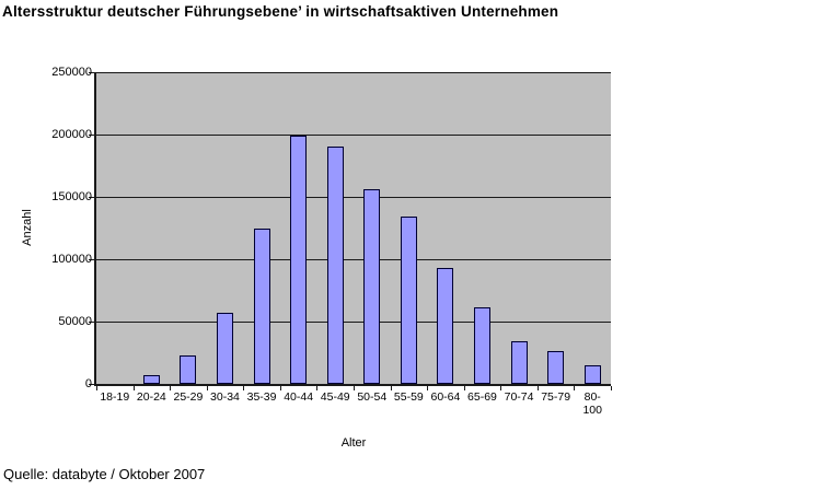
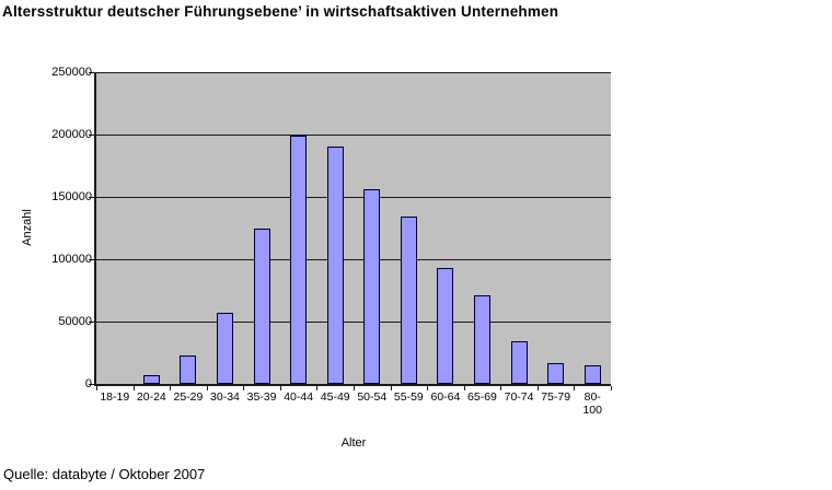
65-69: 61000 -> 71000
75-79: 26000 -> 17000
